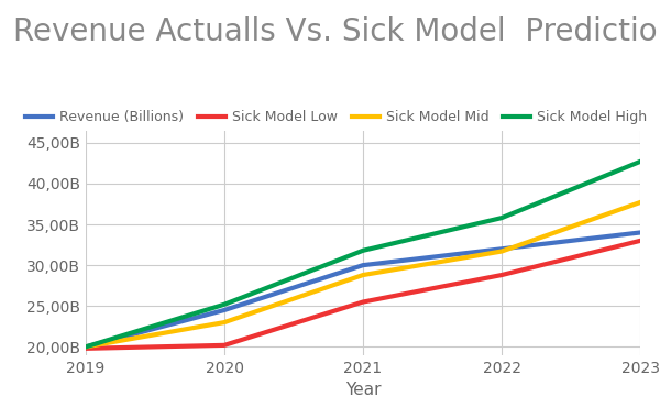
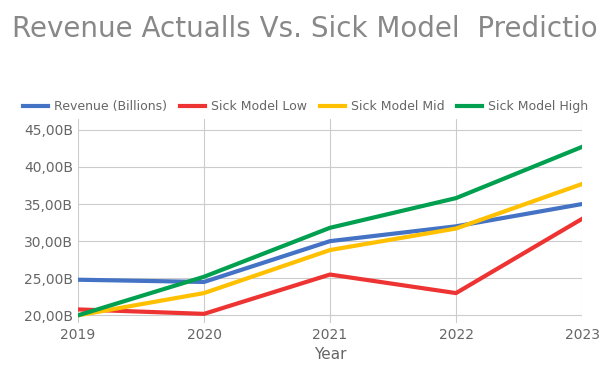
Revenue (Billions)/2019: 20,0B -> 24,8B
Sick Model Low/2019: 19,8B -> 20,8B
Sick Model Low/2022: 28,8B -> 23,0B
Revenue (Billions)/2023: 34,0B -> 35,0B
